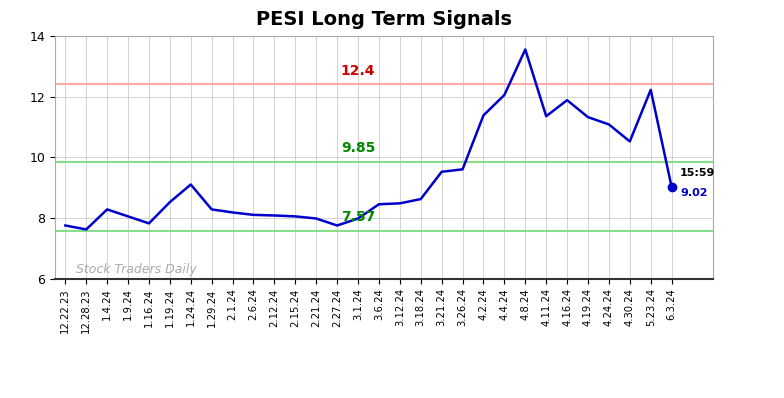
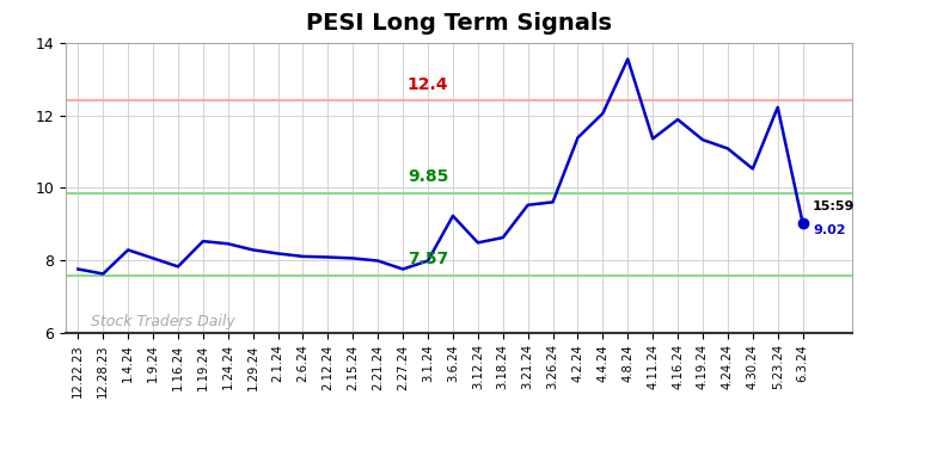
1.24.24: 9.10 -> 8.45
3.6.24: 8.45 -> 9.22
